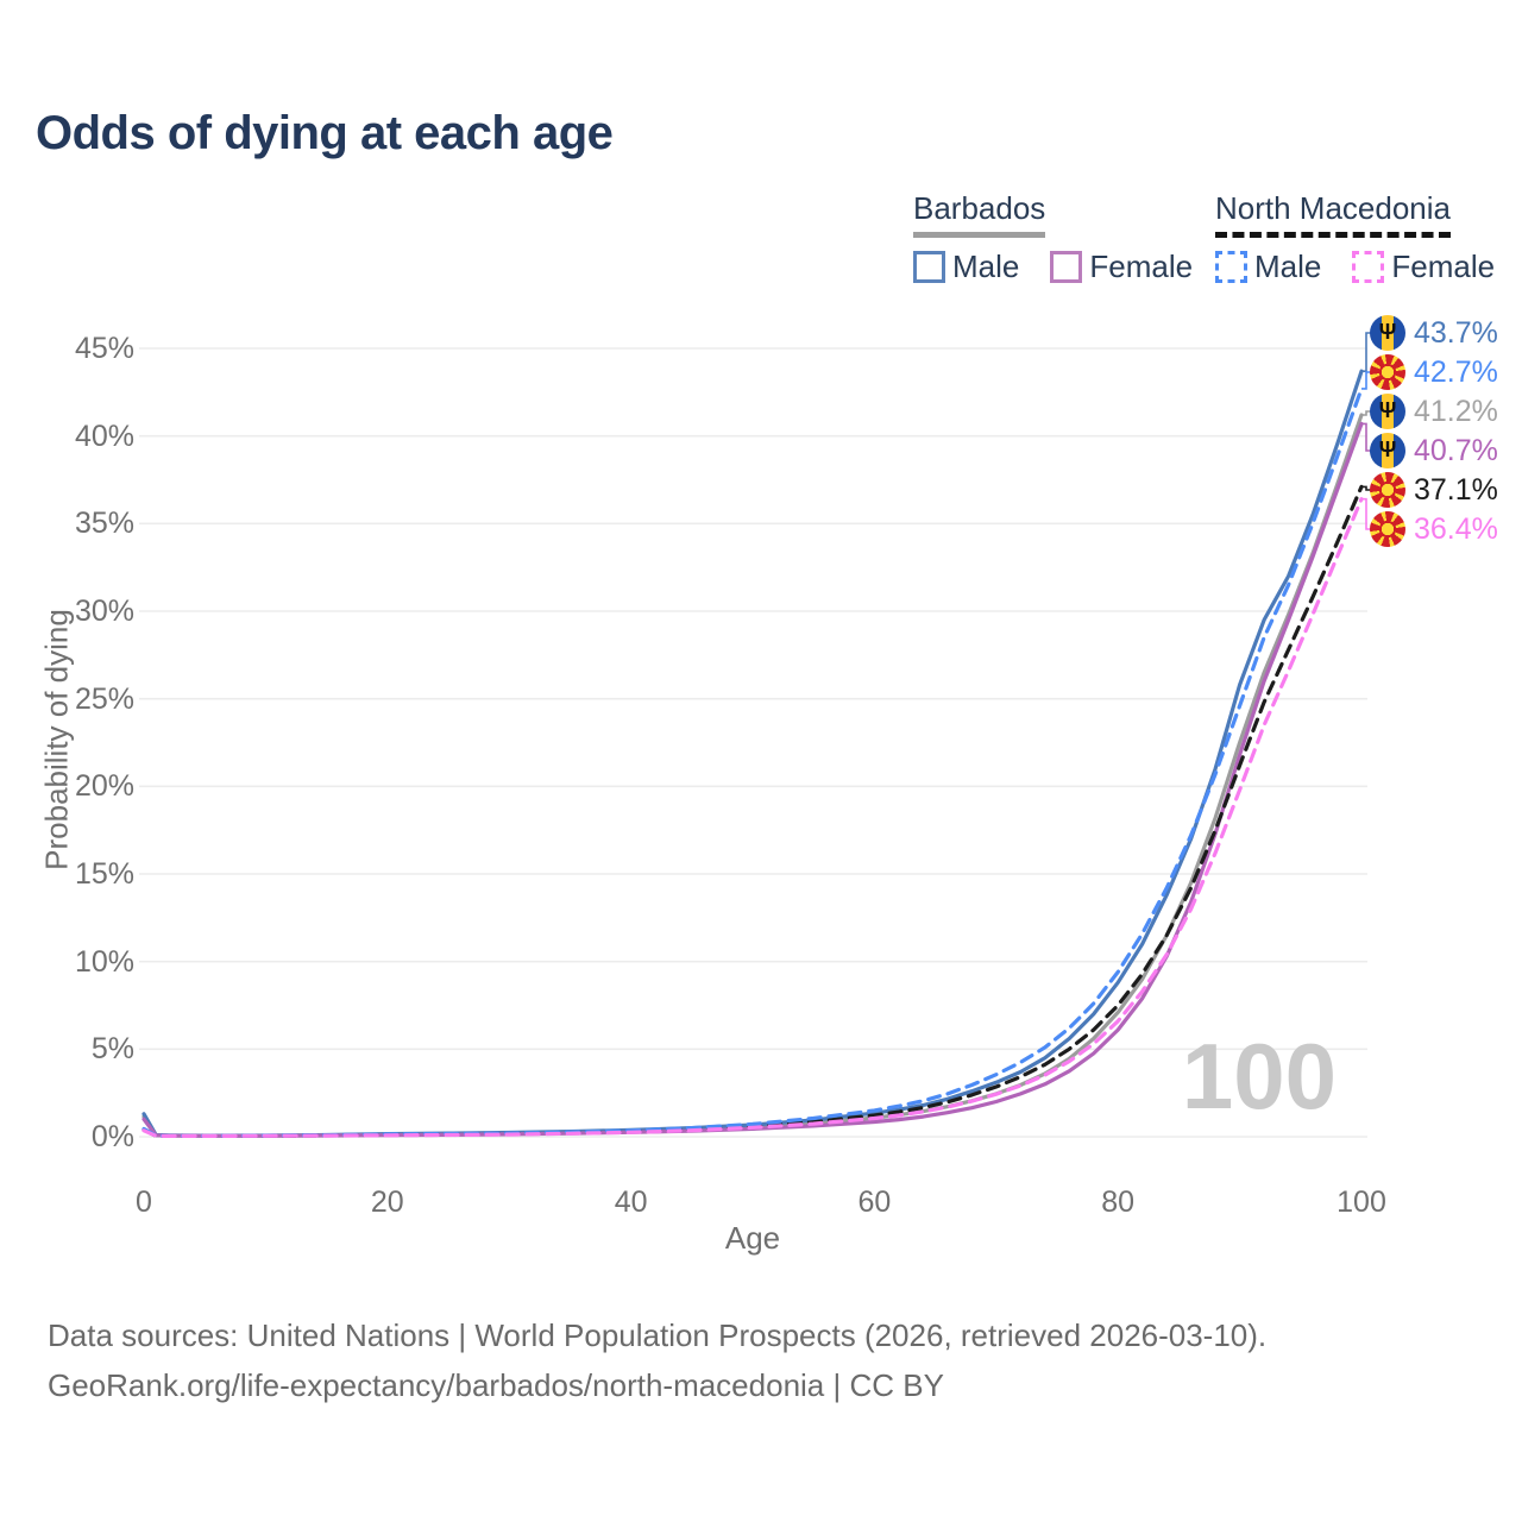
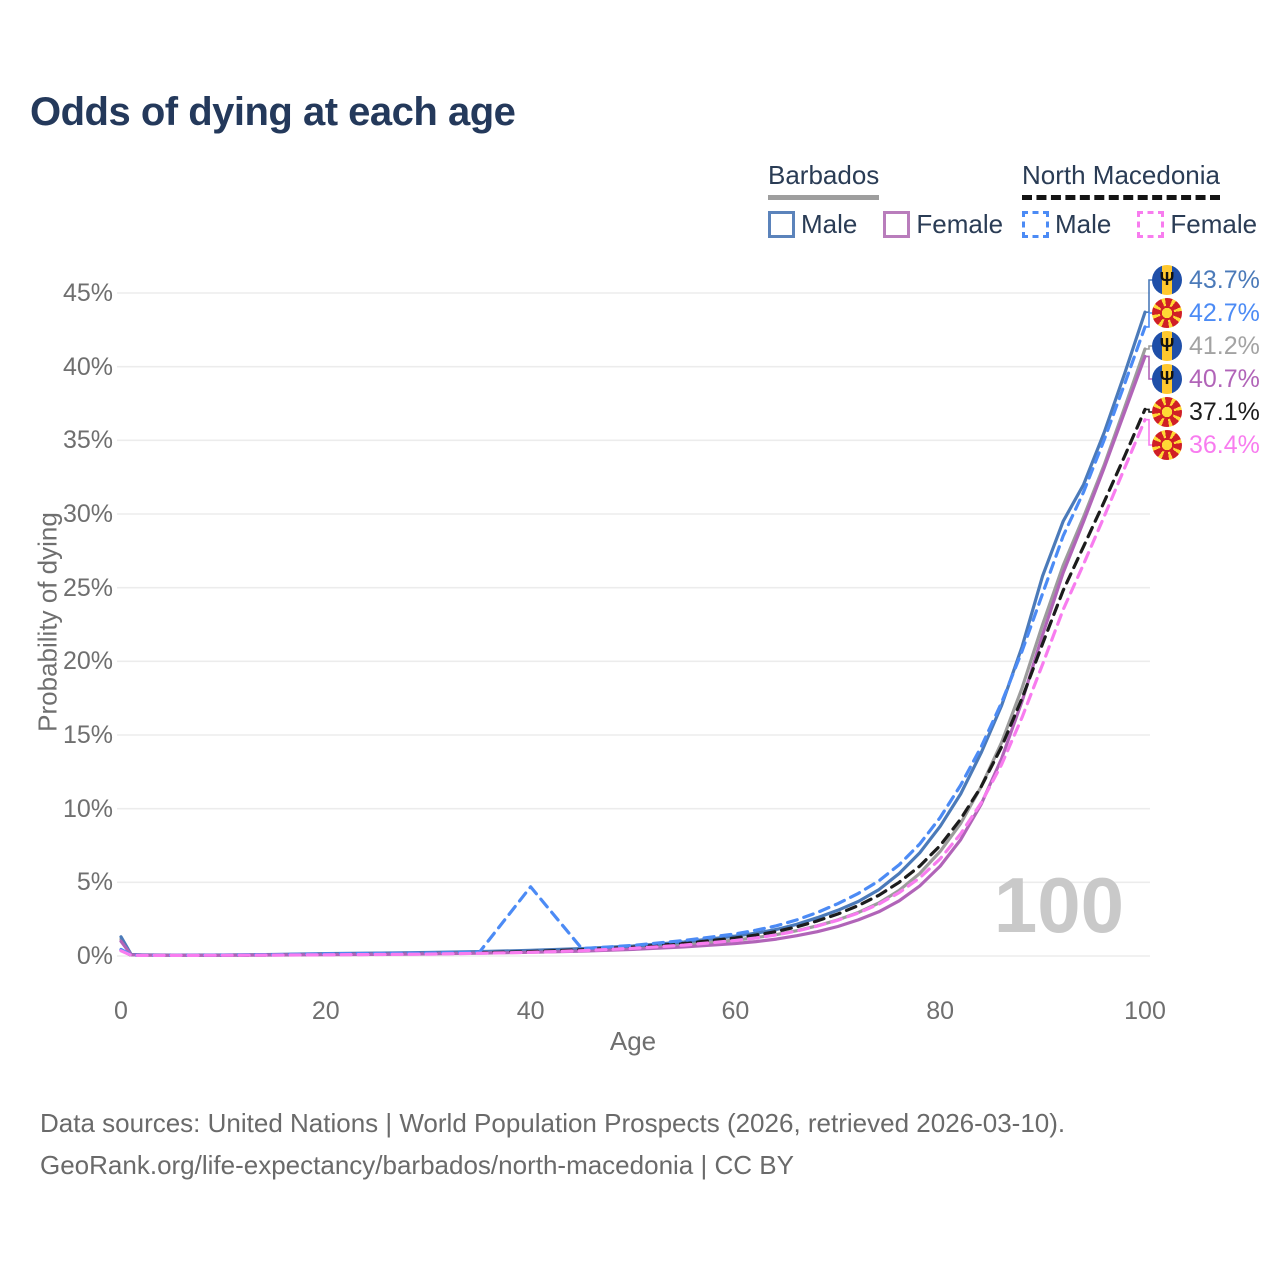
North Macedonia Male/40: 0.3% -> 4.7%
